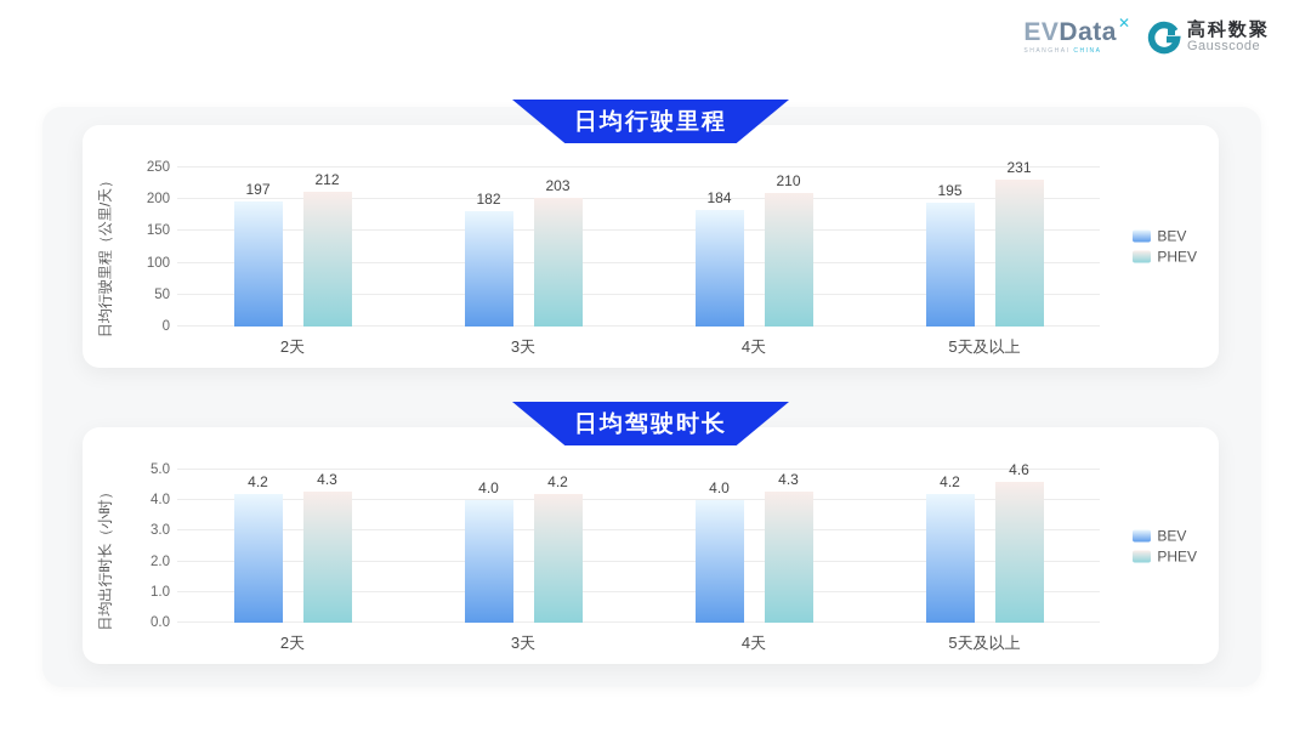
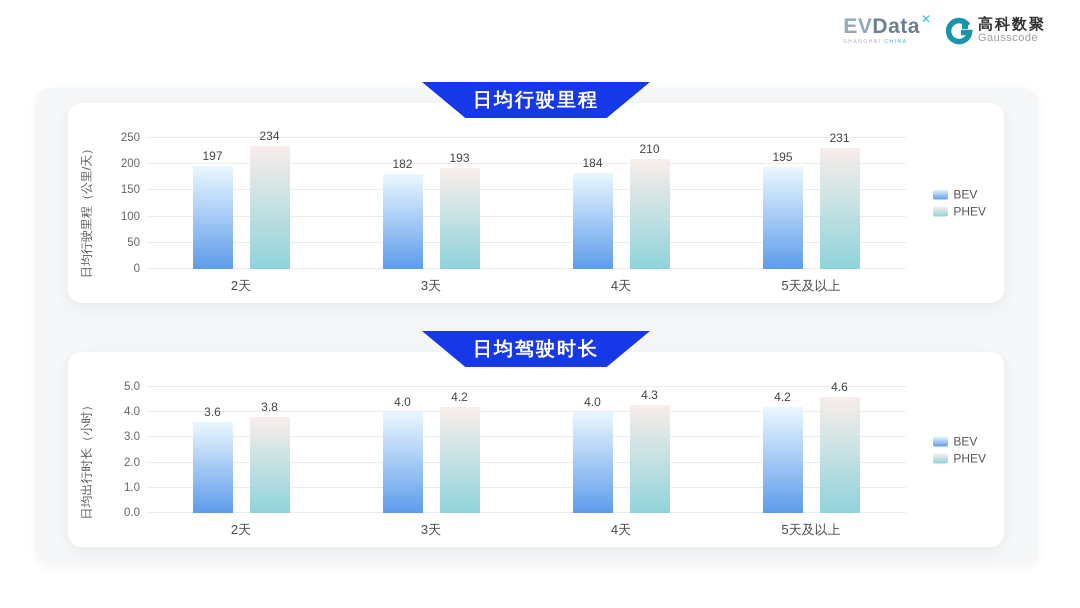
日均行驶里程/PHEV/2天: 212 -> 234
日均行驶里程/PHEV/3天: 203 -> 193
日均驾驶时长/BEV/2天: 4.2 -> 3.6
日均驾驶时长/PHEV/2天: 4.3 -> 3.8
